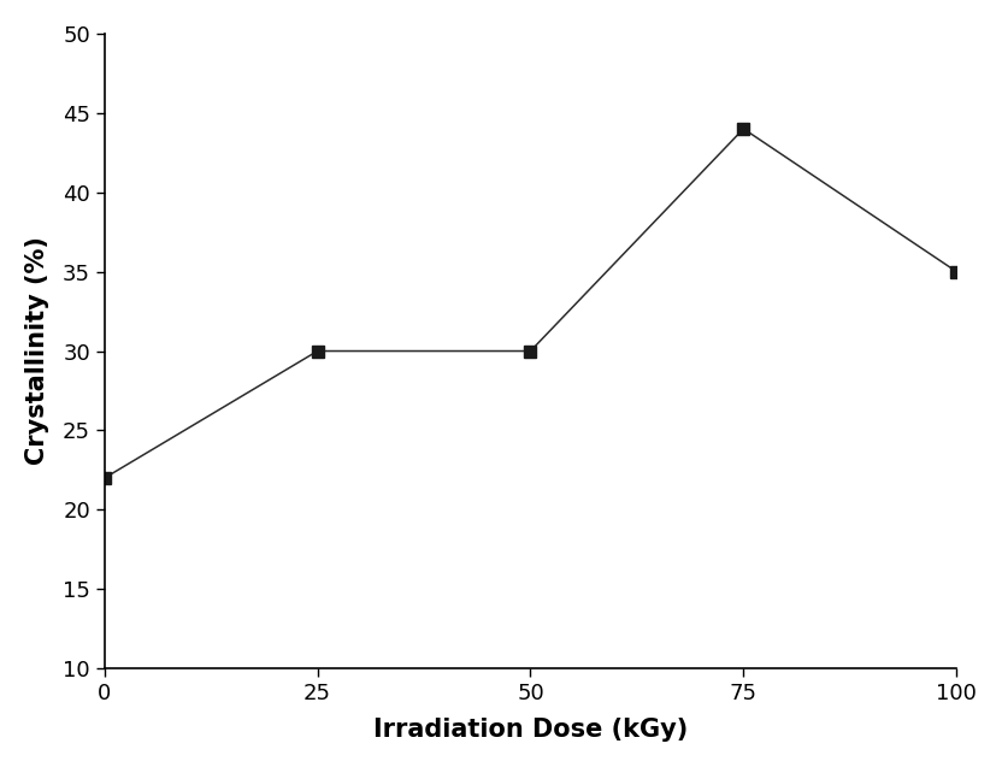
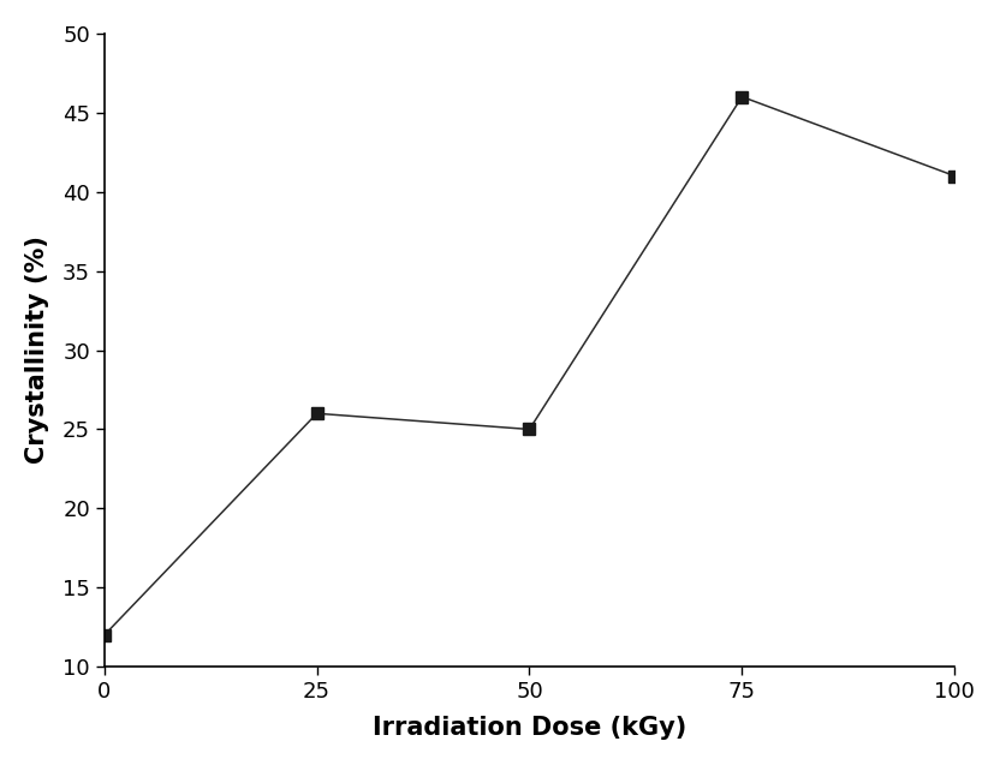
0: 22 -> 12
25: 30 -> 26
50: 30 -> 25
75: 44 -> 46
100: 35 -> 41
